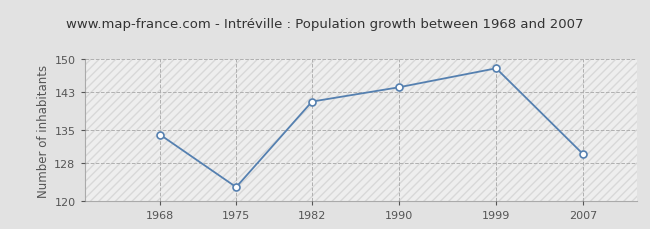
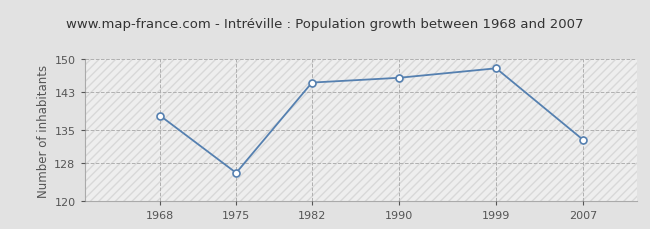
1968: 134 -> 138
1975: 123 -> 126
1982: 141 -> 145
1990: 144 -> 146
2007: 130 -> 133
